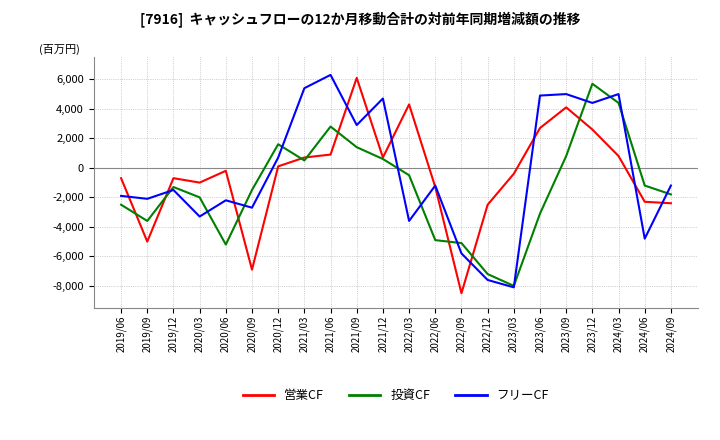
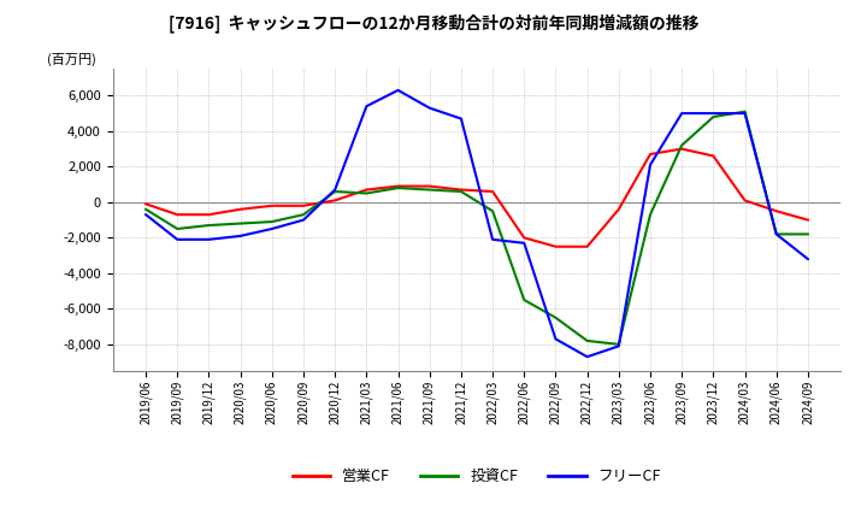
営業CF/2019/06: -700 -> -100
投資CF/2019/06: -2,500 -> -400
フリーCF/2019/06: -1,900 -> -700
営業CF/2019/09: -5,000 -> -700
投資CF/2019/09: -3,600 -> -1,500
フリーCF/2019/12: -1,500 -> -2,100
営業CF/2020/03: -1,000 -> -400
投資CF/2020/03: -2,000 -> -1,200
フリーCF/2020/03: -3,300 -> -1,900
投資CF/2020/06: -5,200 -> -1,100
フリーCF/2020/06: -2,200 -> -1,500
営業CF/2020/09: -6,900 -> -200
投資CF/2020/09: -1,500 -> -700
フリーCF/2020/09: -2,700 -> -1,000
投資CF/2020/12: 1,600 -> 600
投資CF/2021/06: 2,800 -> 800
営業CF/2021/09: 6,100 -> 900
投資CF/2021/09: 1,400 -> 700
フリーCF/2021/09: 2,900 -> 5,300
営業CF/2022/03: 4,300 -> 600
フリーCF/2022/03: -3,600 -> -2,100
営業CF/2022/06: -1,300 -> -2,000
投資CF/2022/06: -4,900 -> -5,500
フリーCF/2022/06: -1,200 -> -2,300
営業CF/2022/09: -8,500 -> -2,500
投資CF/2022/09: -5,100 -> -6,500
フリーCF/2022/09: -5,800 -> -7,700
投資CF/2022/12: -7,200 -> -7,800
フリーCF/2022/12: -7,600 -> -8,700
投資CF/2023/06: -3,100 -> -700
フリーCF/2023/06: 4,900 -> 2,100
営業CF/2023/09: 4,100 -> 3,000
投資CF/2023/09: 800 -> 3,200
投資CF/2023/12: 5,700 -> 4,800
フリーCF/2023/12: 4,400 -> 5,000
営業CF/2024/03: 800 -> 100
投資CF/2024/03: 4,400 -> 5,100
営業CF/2024/06: -2,300 -> -500
投資CF/2024/06: -1,200 -> -1,800
フリーCF/2024/06: -4,800 -> -1,800
営業CF/2024/09: -2,400 -> -1,000
フリーCF/2024/09: -1,200 -> -3,200
